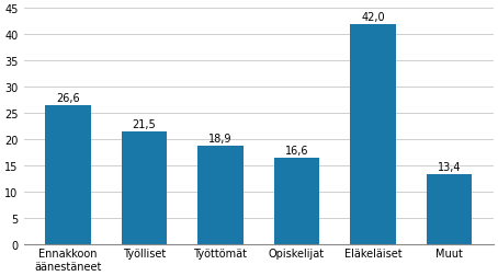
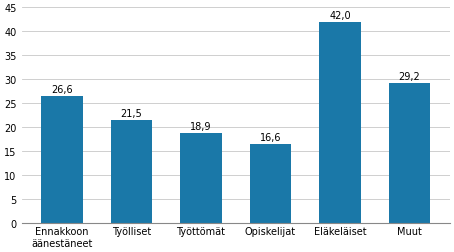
Muut: 13,4 -> 29,2
